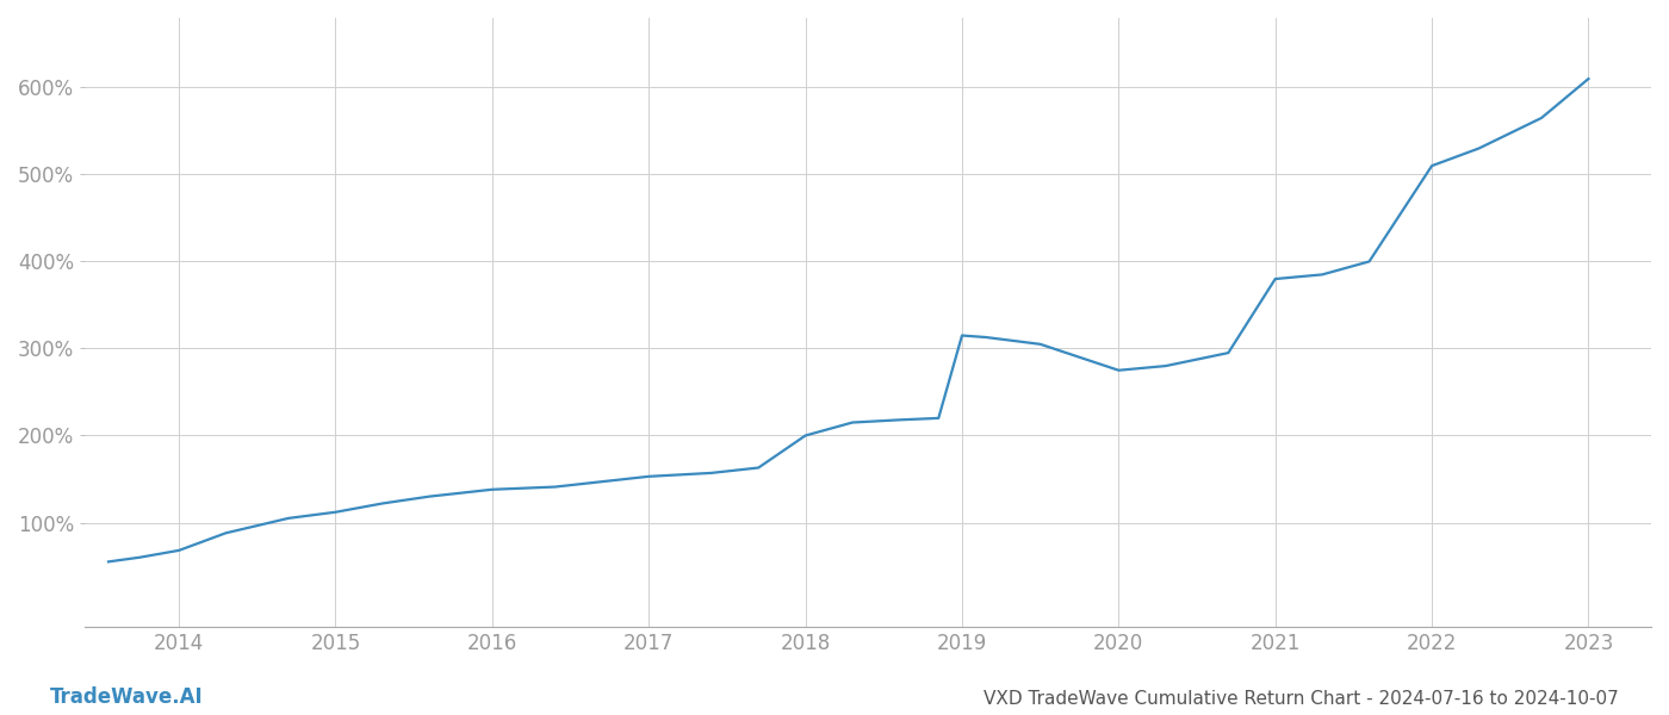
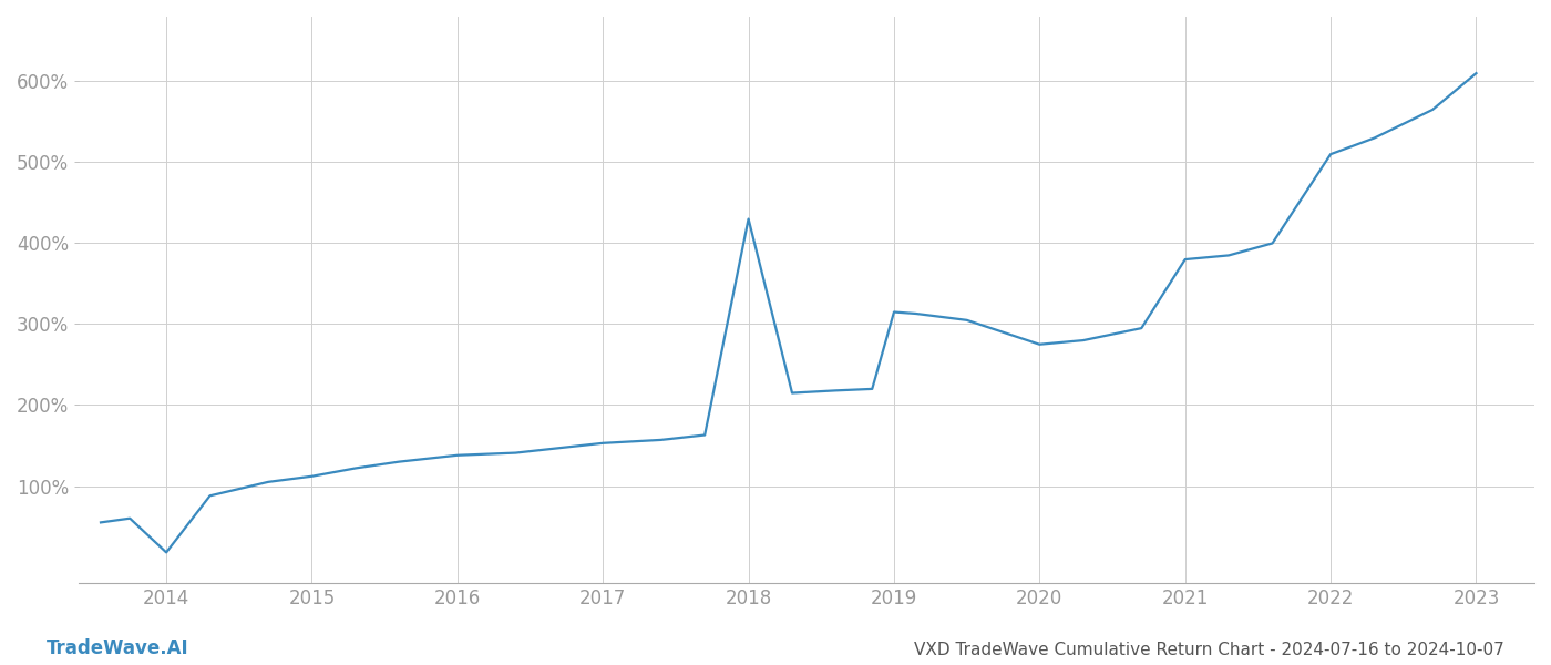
2014: 68% -> 18%
2018: 200% -> 430%
